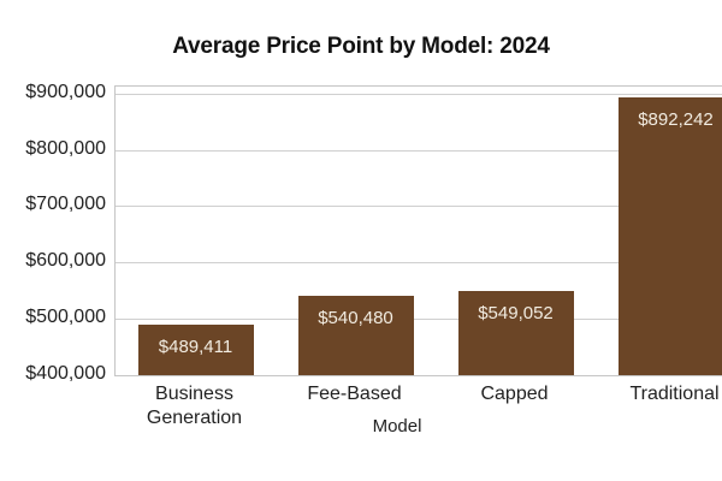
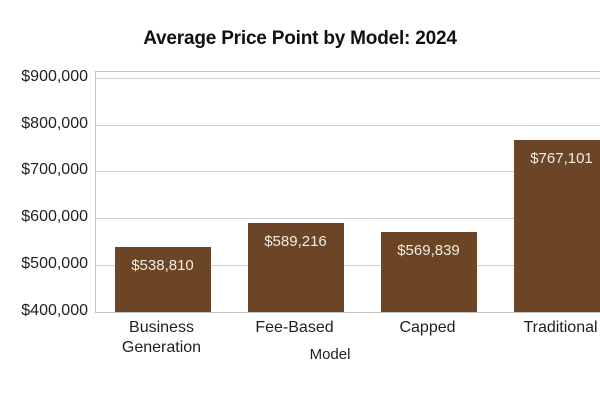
Business Generation: $489,411 -> $538,810
Fee-Based: $540,480 -> $589,216
Capped: $549,052 -> $569,839
Traditional: $892,242 -> $767,101
